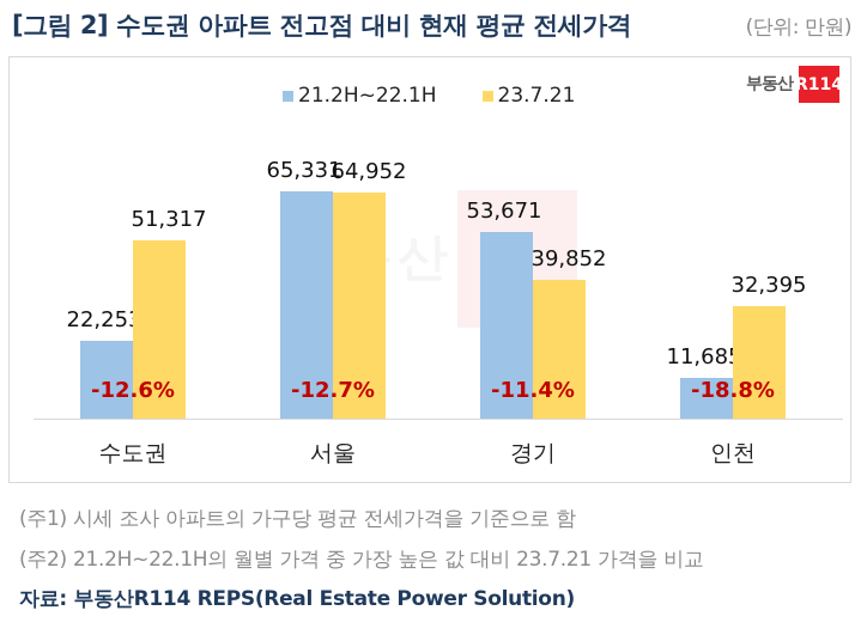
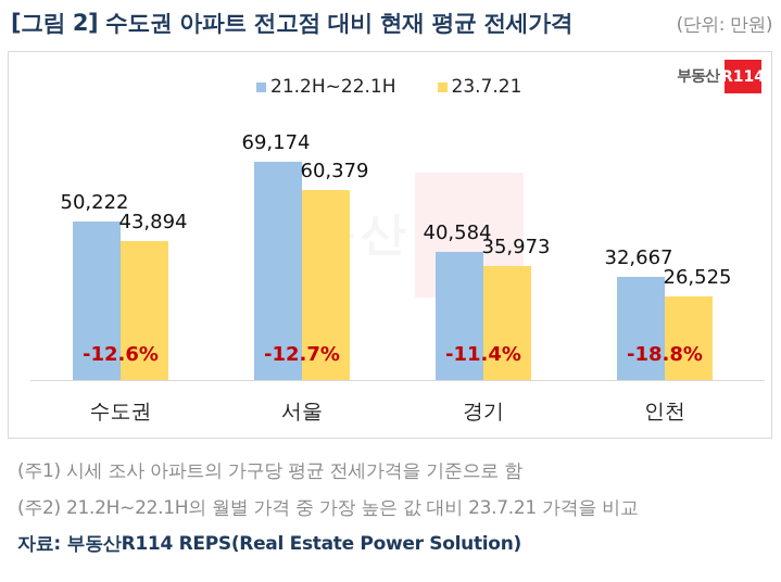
21.2H~22.1H/수도권: 22,253 -> 50,222
23.7.21/수도권: 51,317 -> 43,894
21.2H~22.1H/서울: 65,331 -> 69,174
23.7.21/서울: 64,952 -> 60,379
21.2H~22.1H/경기: 53,671 -> 40,584
23.7.21/경기: 39,852 -> 35,973
21.2H~22.1H/인천: 11,685 -> 32,667
23.7.21/인천: 32,395 -> 26,525
